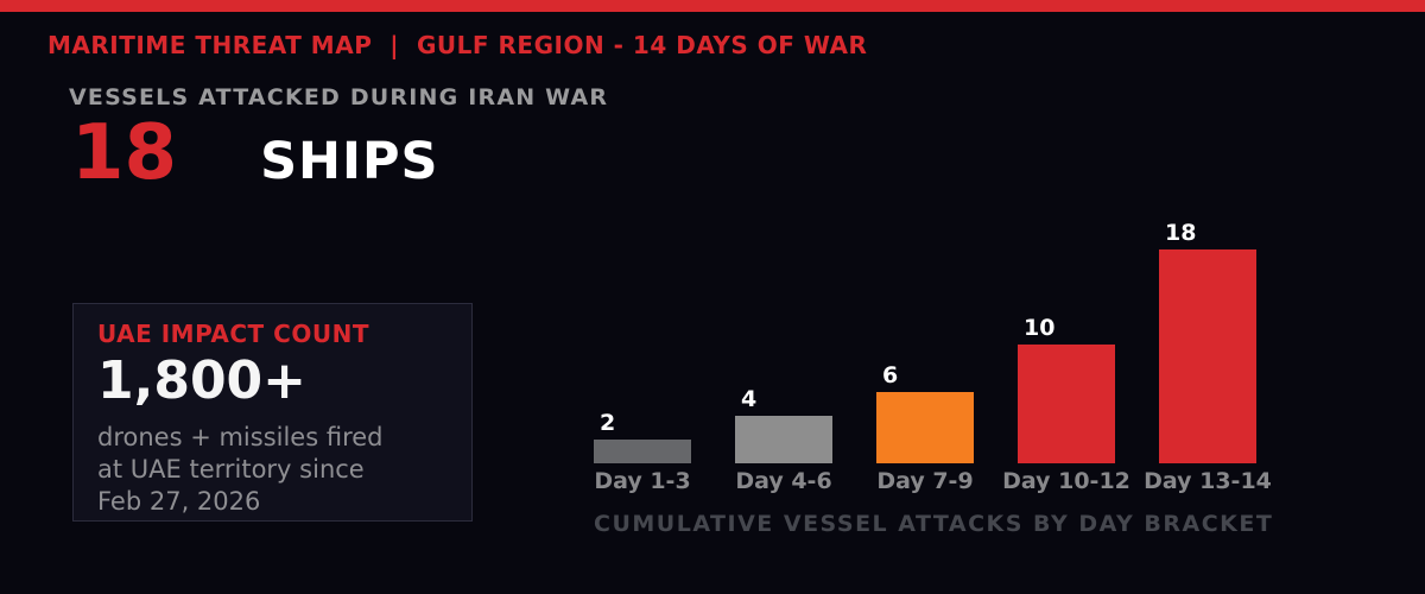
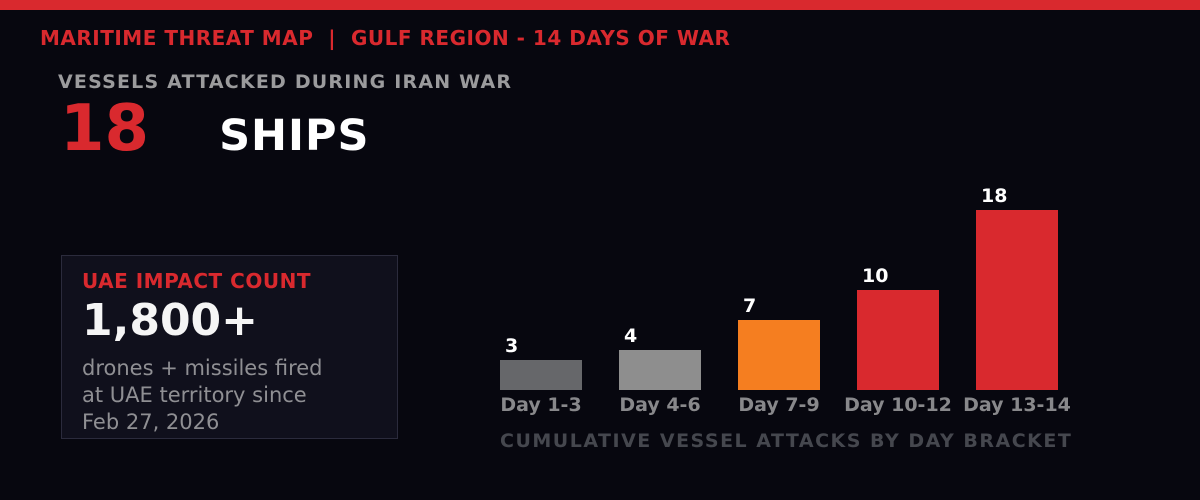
Day 1-3: 2 -> 3
Day 7-9: 6 -> 7
